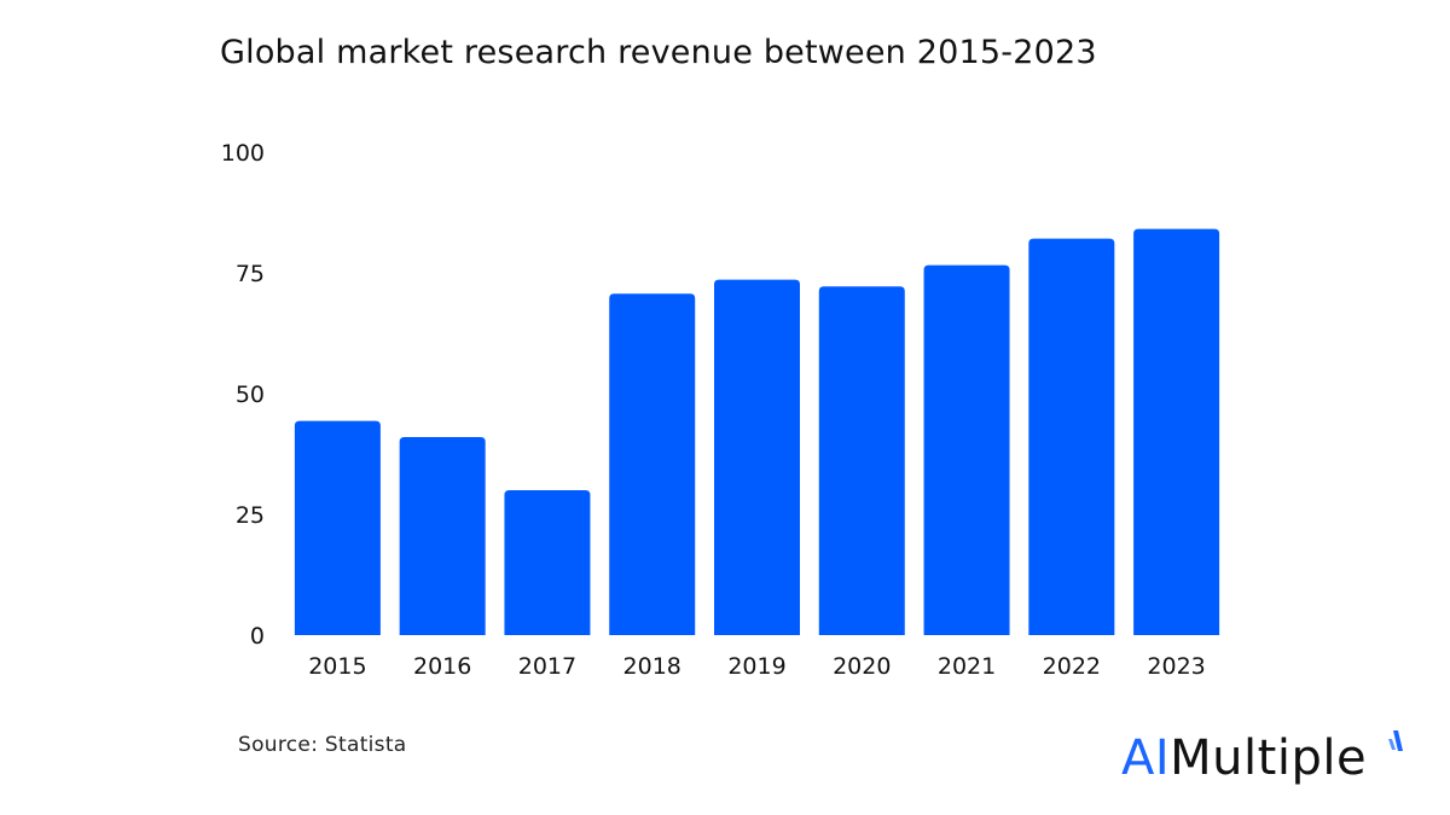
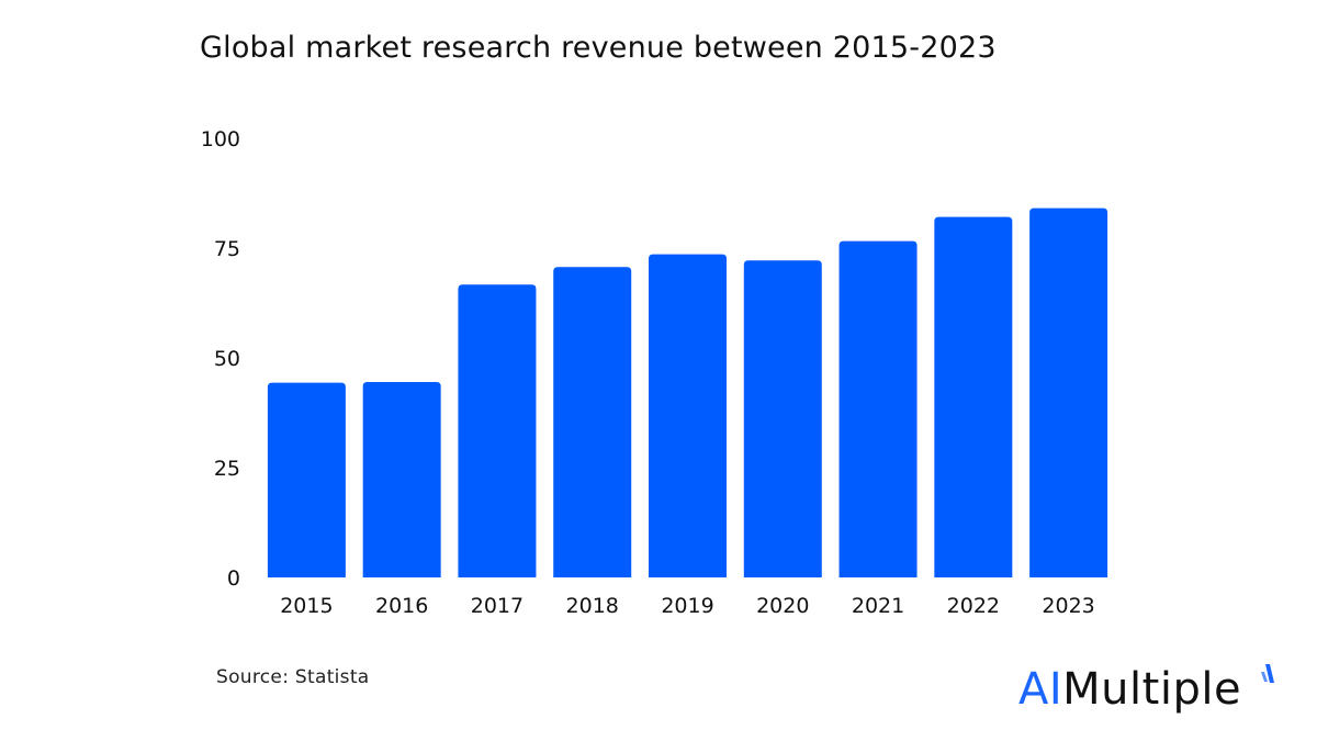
2016: 41 -> 44
2017: 30 -> 67
